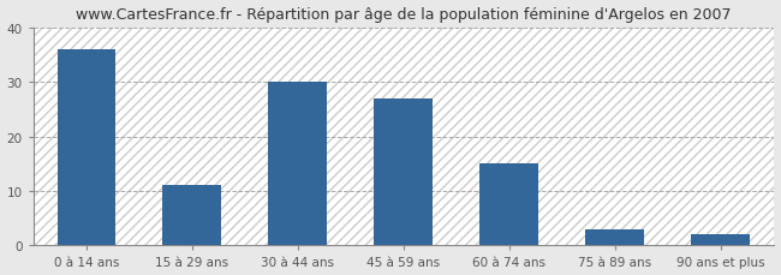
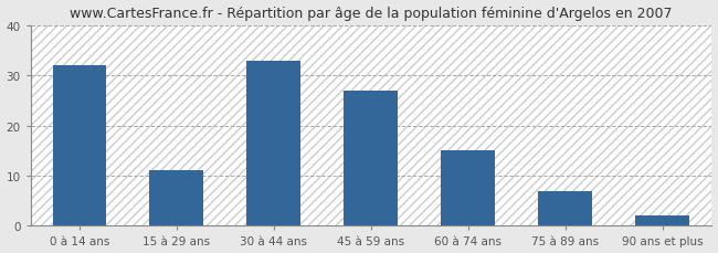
0 à 14 ans: 36 -> 32
30 à 44 ans: 30 -> 33
75 à 89 ans: 3 -> 7
